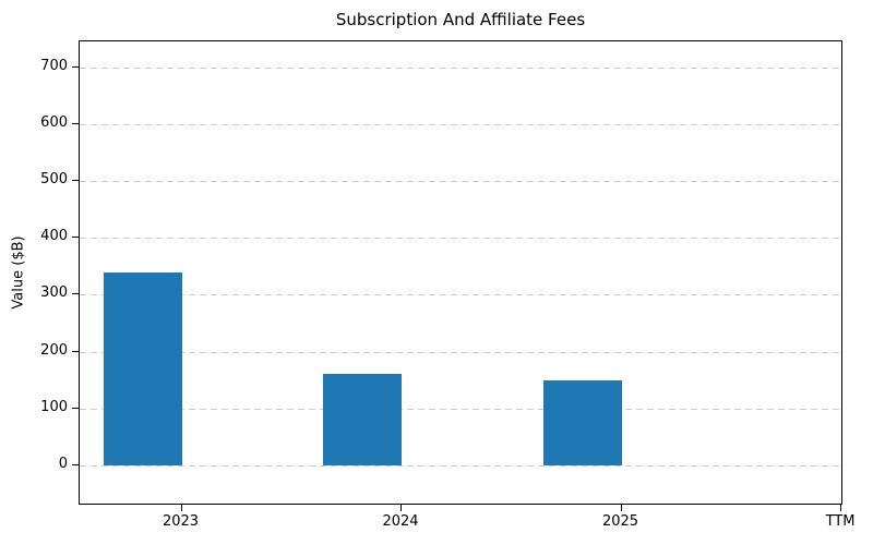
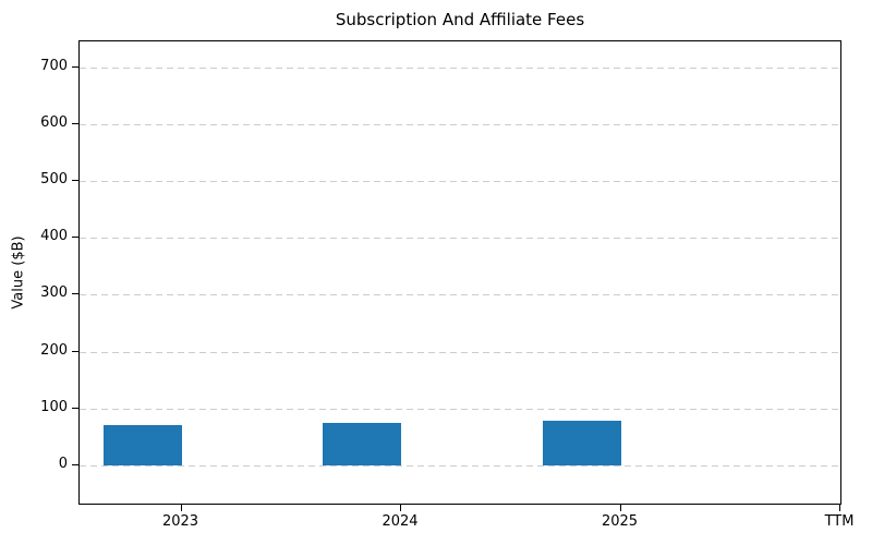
2023: 340 -> 70
2024: 160 -> 80
2025: 150 -> 80
